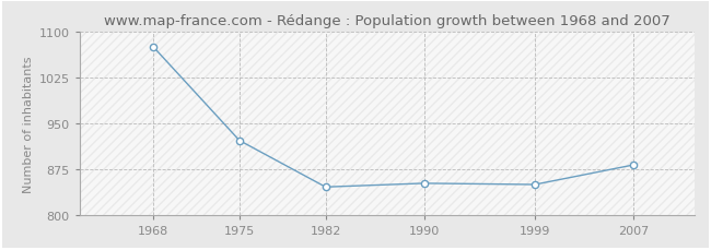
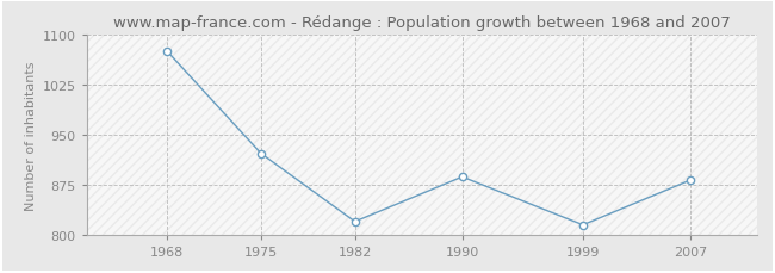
1982: 846 -> 820
1990: 852 -> 887
1999: 850 -> 815
